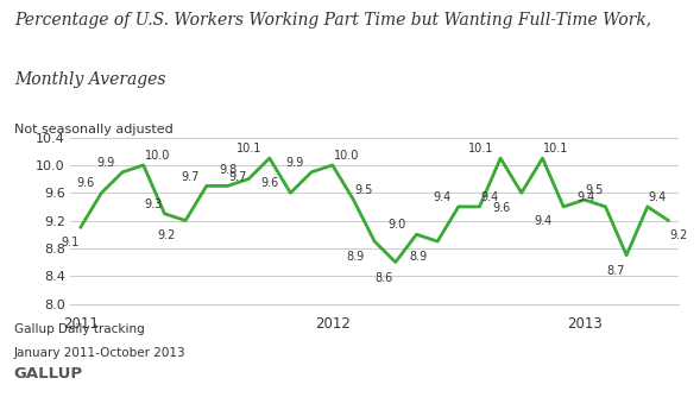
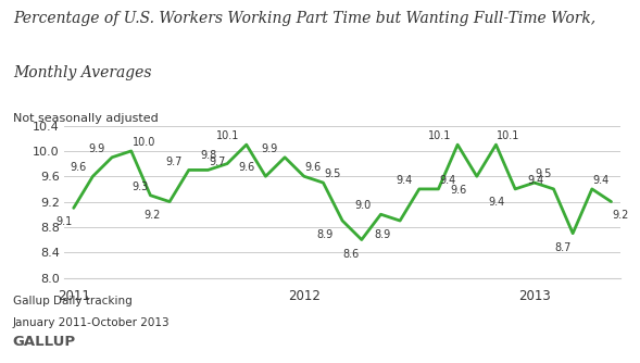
2012: 10.0 -> 9.6
